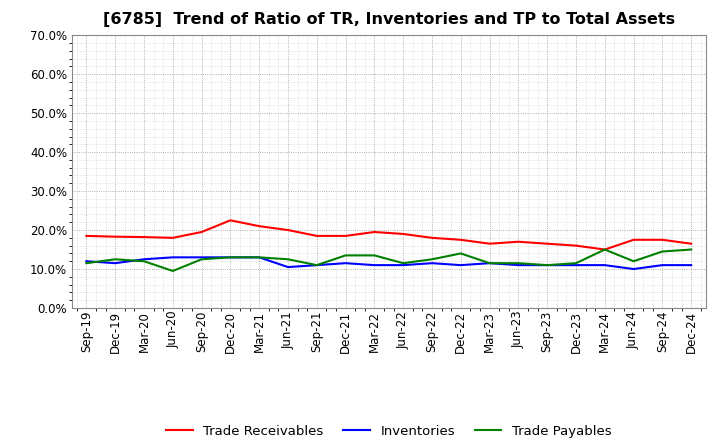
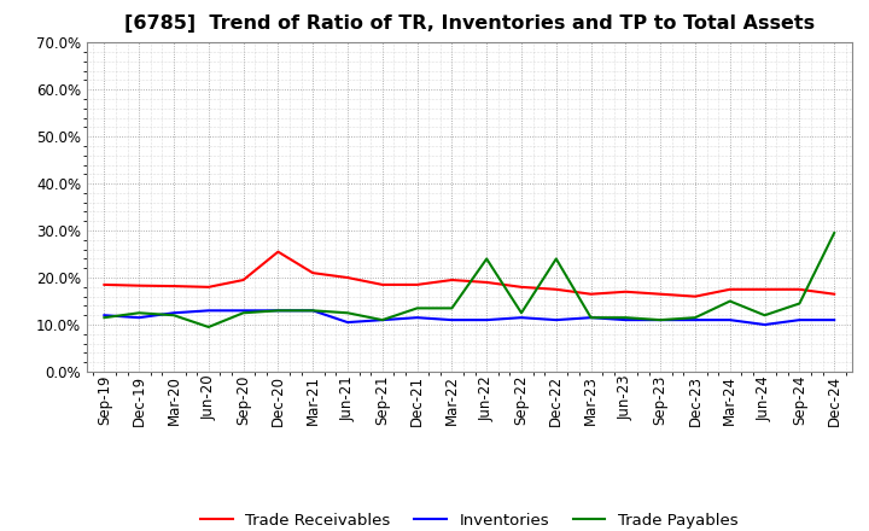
Trade Receivables/Dec-20: 22.5% -> 25.5%
Trade Payables/Jun-22: 11.5% -> 24.0%
Trade Payables/Dec-22: 14.0% -> 24.0%
Trade Receivables/Mar-24: 15.0% -> 17.5%
Trade Payables/Dec-24: 15.0% -> 29.5%
